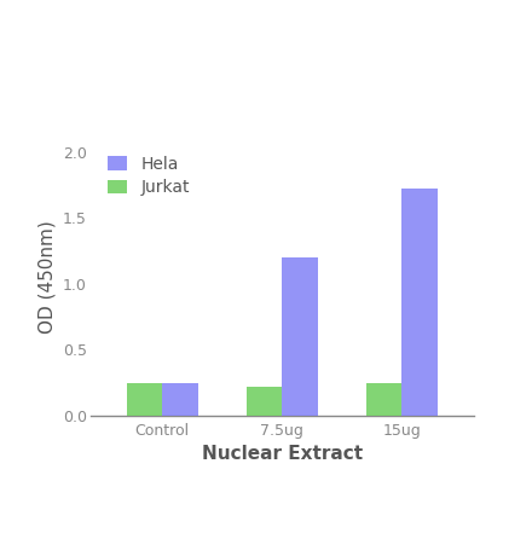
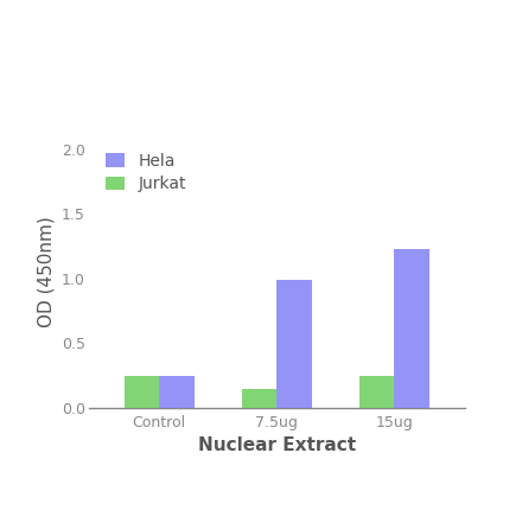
Jurkat/7.5ug: 0.22 -> 0.15
Hela/7.5ug: 1.20 -> 0.99
Hela/15ug: 1.72 -> 1.23
